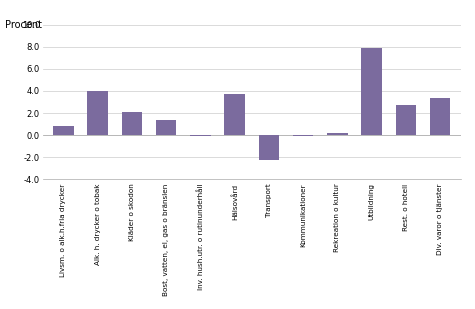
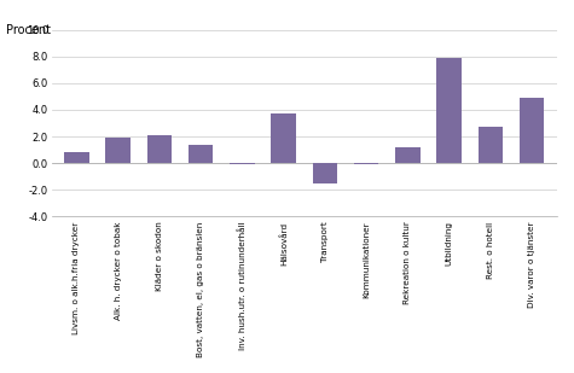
Alk. h. drycker o tobak: 4.0 -> 1.9
Transport: -2.3 -> -1.5
Rekreation o kultur: 0.2 -> 1.2
Div. varor o tjänster: 3.4 -> 4.9
